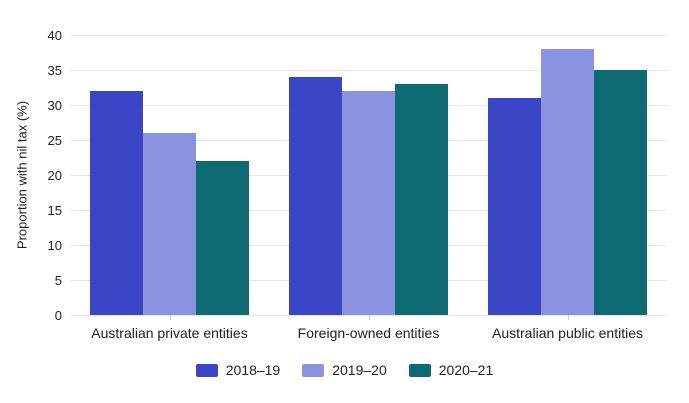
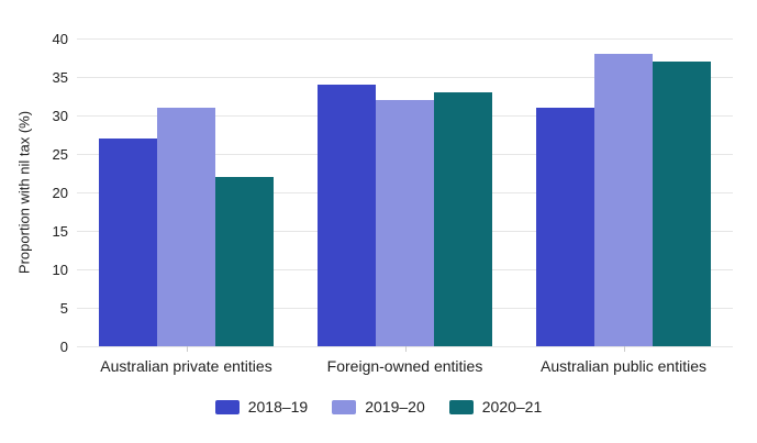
2018–19/Australian private entities: 32 -> 27
2019–20/Australian private entities: 26 -> 31
2020–21/Australian public entities: 35 -> 37
